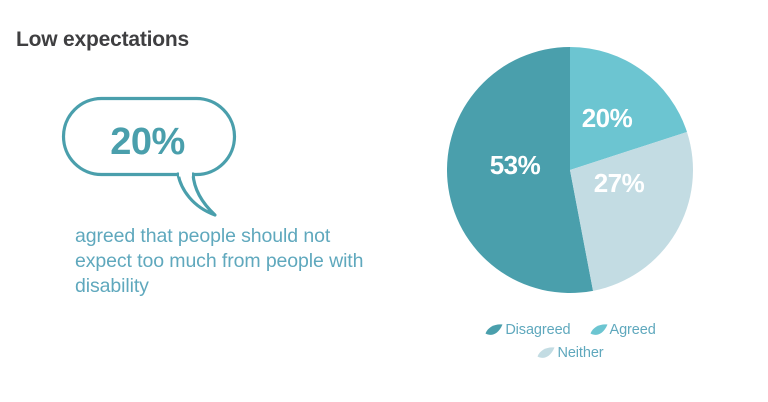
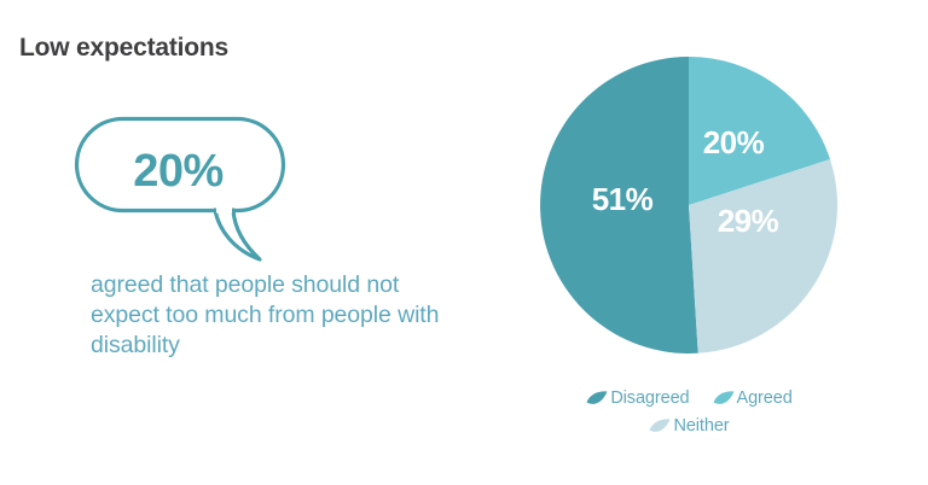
Neither: 27% -> 29%
Disagreed: 53% -> 51%
